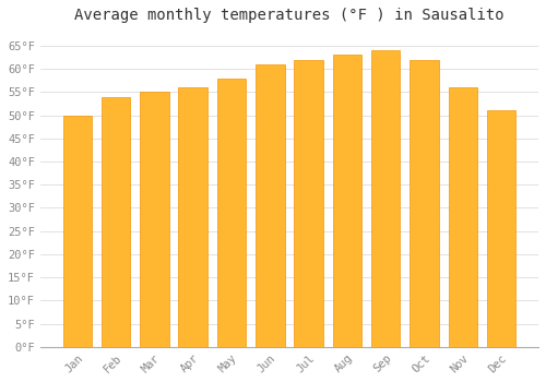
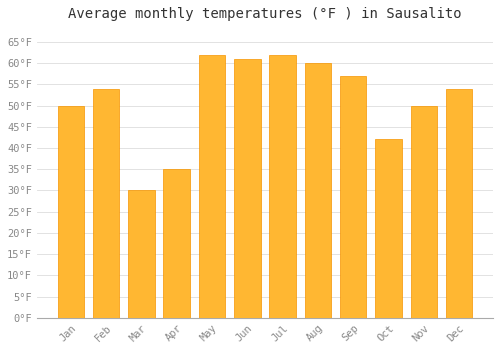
Mar: 55°F -> 30°F
Apr: 56°F -> 35°F
May: 58°F -> 62°F
Aug: 63°F -> 60°F
Sep: 64°F -> 57°F
Oct: 62°F -> 42°F
Nov: 56°F -> 50°F
Dec: 51°F -> 54°F
